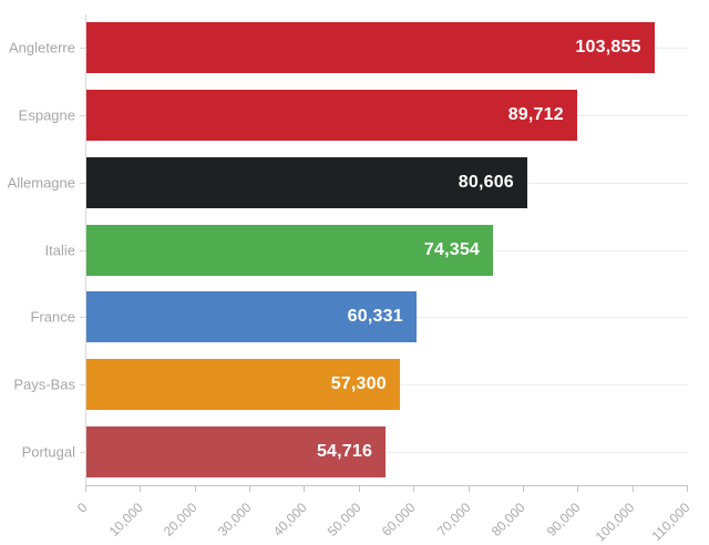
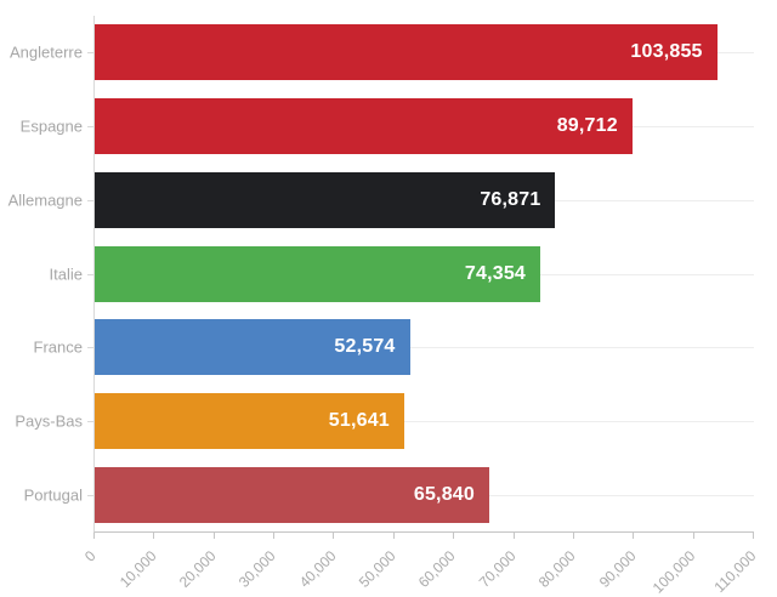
Allemagne: 80,606 -> 76,871
France: 60,331 -> 52,574
Pays-Bas: 57,300 -> 51,641
Portugal: 54,716 -> 65,840
